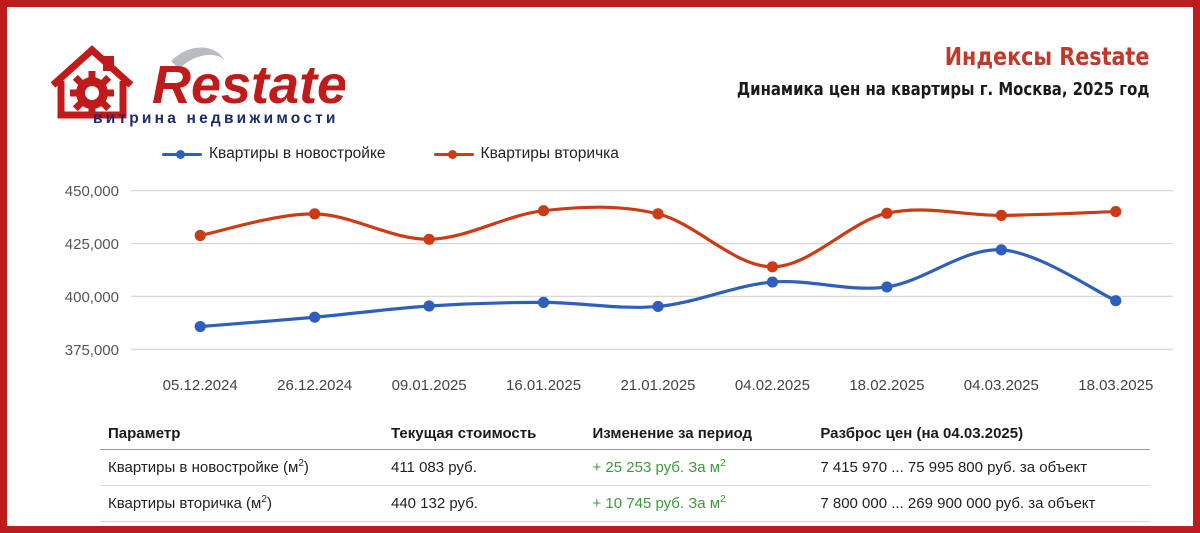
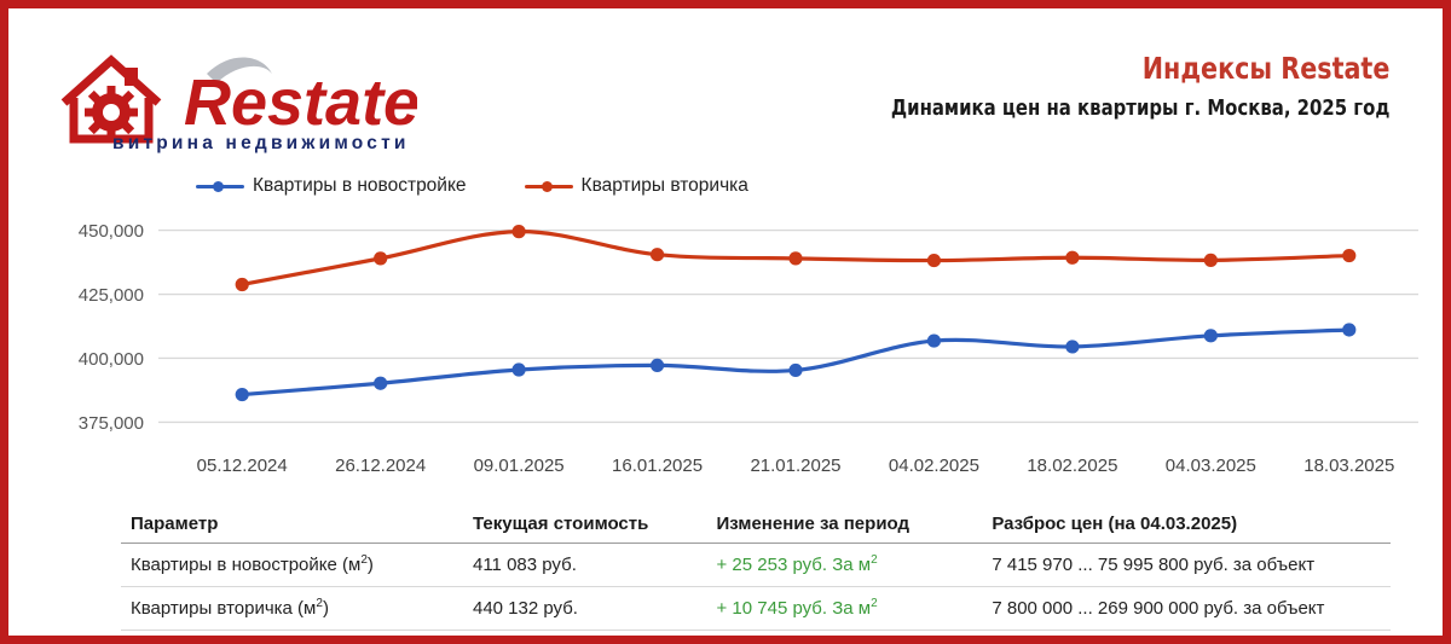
Квартиры вторичка/09.01.2025: 427000 -> 450000
Квартиры вторичка/04.02.2025: 414000 -> 438000
Квартиры в новостройке/04.03.2025: 422000 -> 409000
Квартиры в новостройке/18.03.2025: 398000 -> 411000
